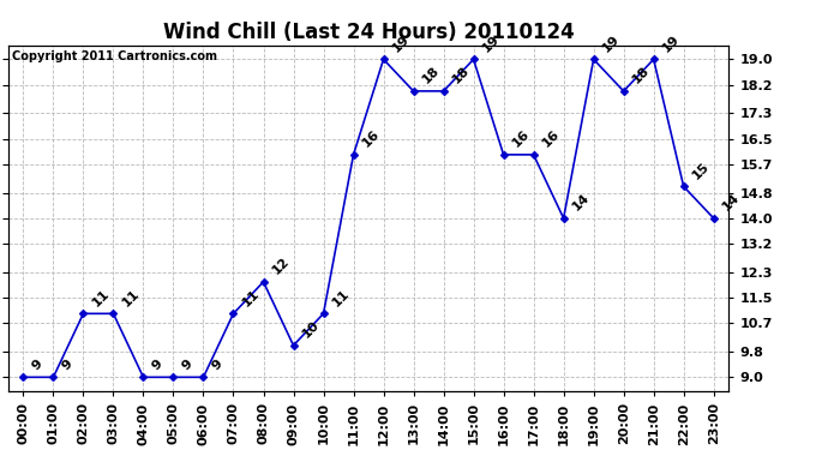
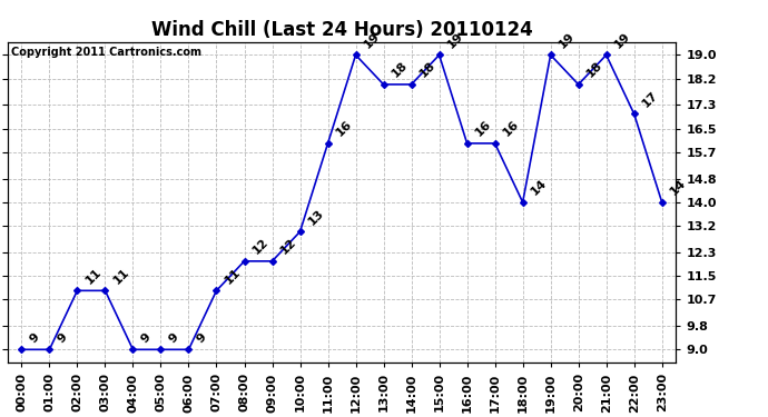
09:00: 10 -> 12
10:00: 11 -> 13
22:00: 15 -> 17
